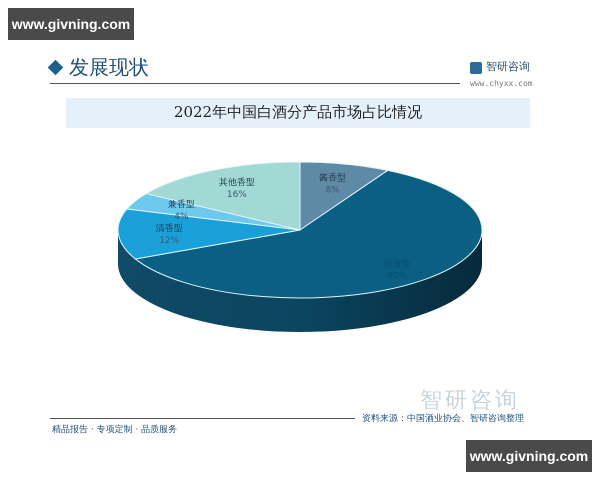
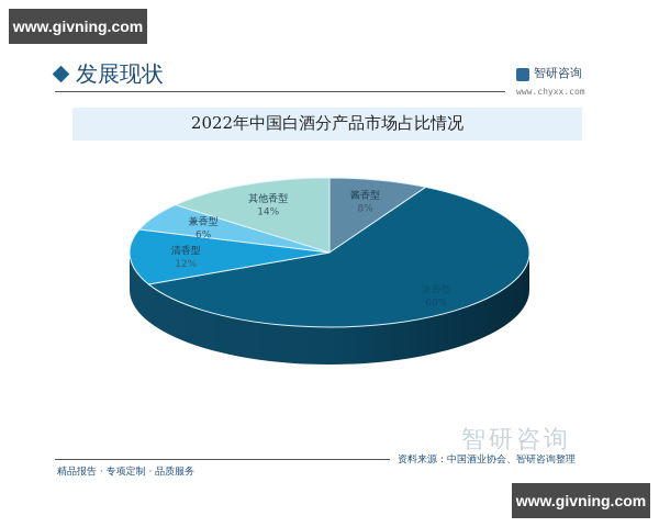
兼香型: 4% -> 6%
其他香型: 16% -> 14%
